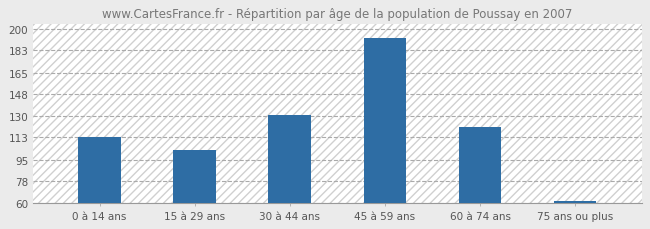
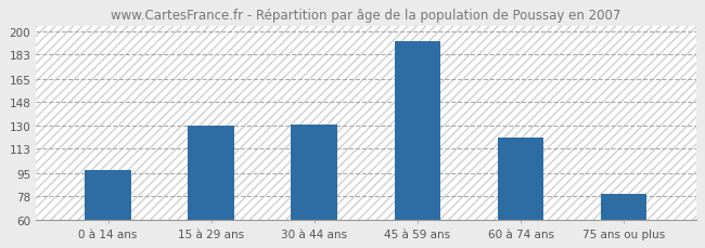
0 à 14 ans: 113 -> 97
15 à 29 ans: 103 -> 130
75 ans ou plus: 62 -> 79
